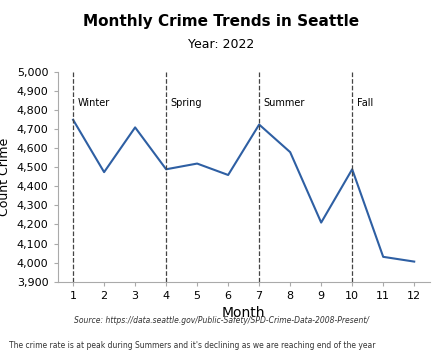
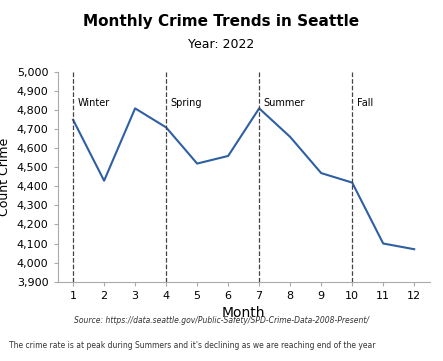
2: 4,480 -> 4,430
3: 4,710 -> 4,810
4: 4,490 -> 4,710
6: 4,460 -> 4,560
7: 4,720 -> 4,810
8: 4,580 -> 4,660
9: 4,210 -> 4,470
10: 4,490 -> 4,420
11: 4,030 -> 4,100
12: 4,000 -> 4,070
